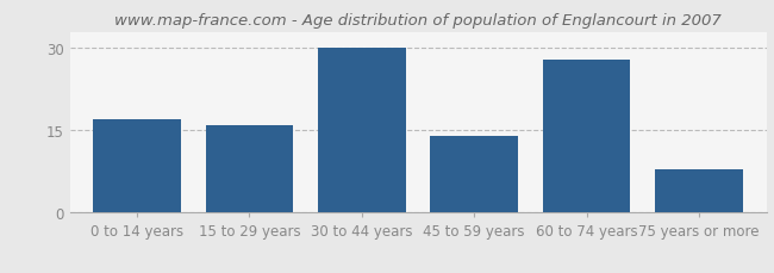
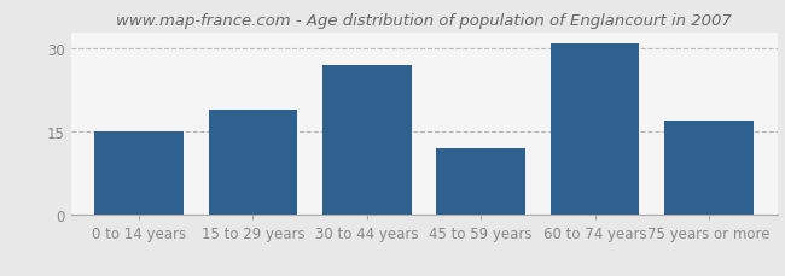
0 to 14 years: 17 -> 15
15 to 29 years: 16 -> 19
30 to 44 years: 30 -> 27
45 to 59 years: 14 -> 12
60 to 74 years: 28 -> 31
75 years or more: 8 -> 17
